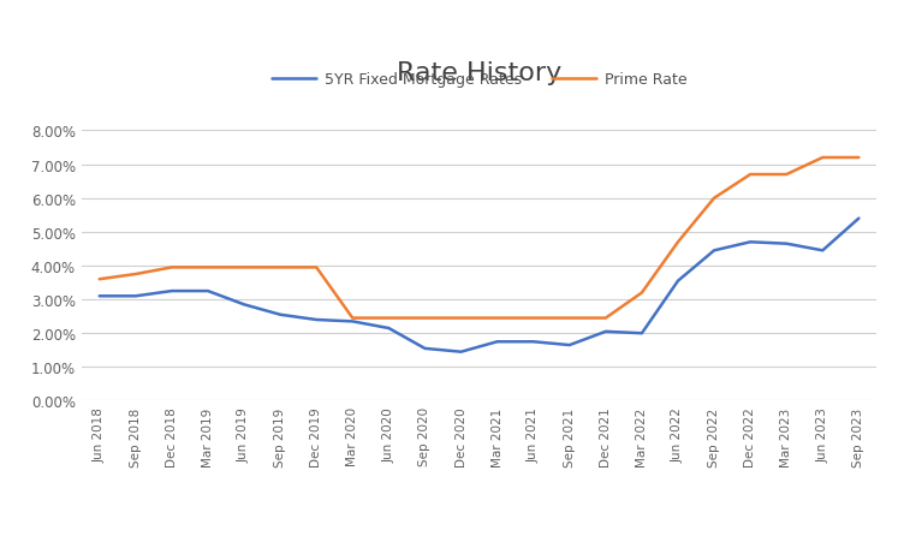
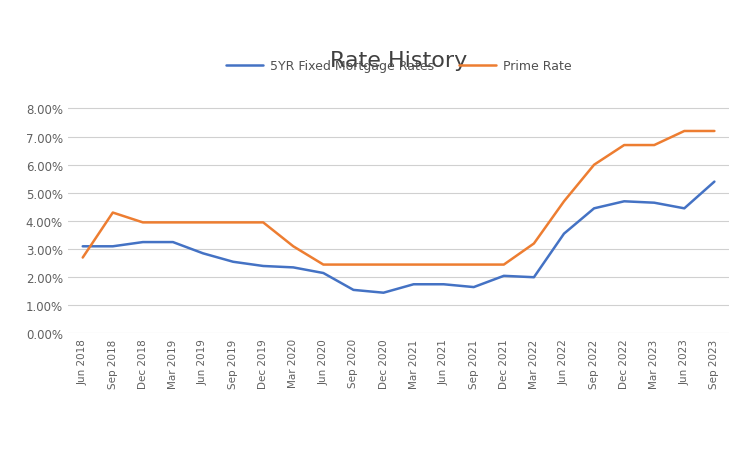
Prime Rate/Jun 2018: 3.60% -> 2.70%
Prime Rate/Sep 2018: 3.75% -> 4.30%
Prime Rate/Mar 2020: 2.45% -> 3.10%
